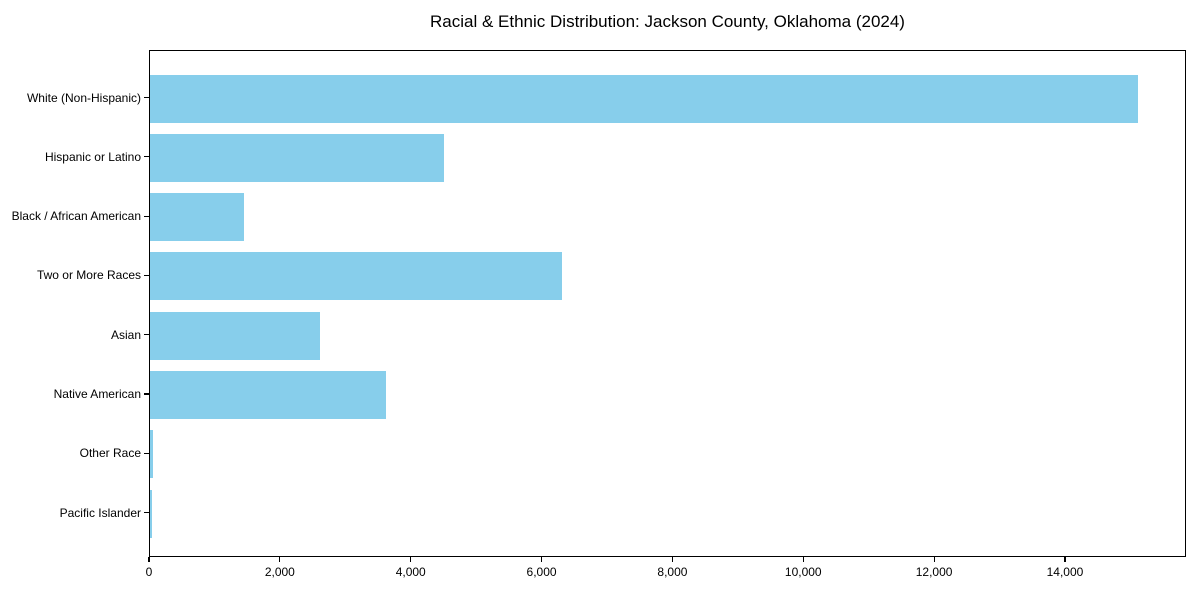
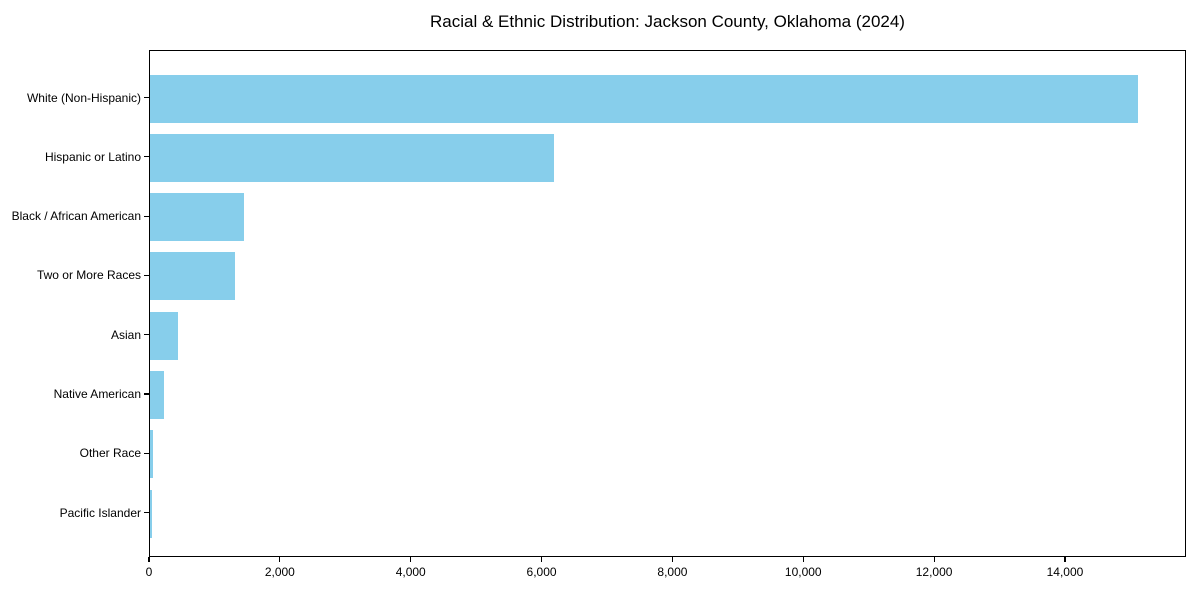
Hispanic or Latino: 4500 -> 6200
Two or More Races: 6300 -> 1300
Asian: 2600 -> 400
Native American: 3600 -> 200
